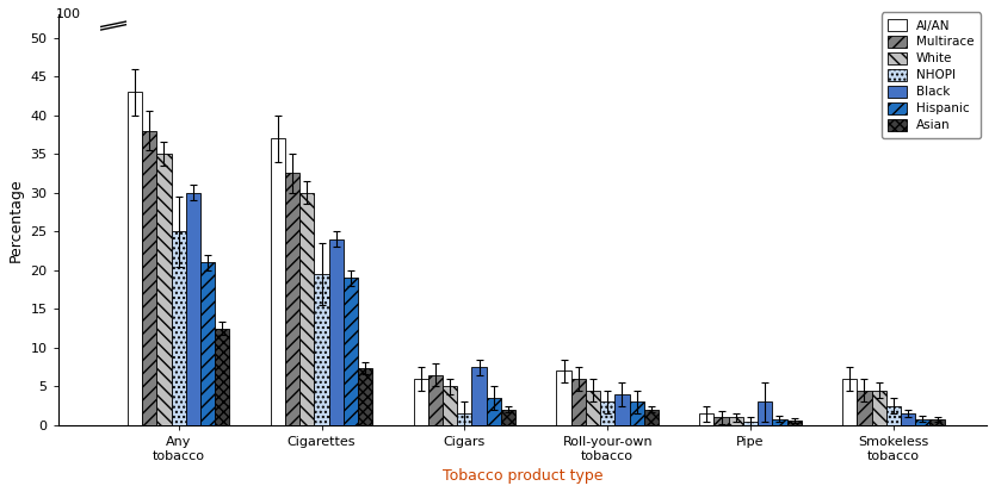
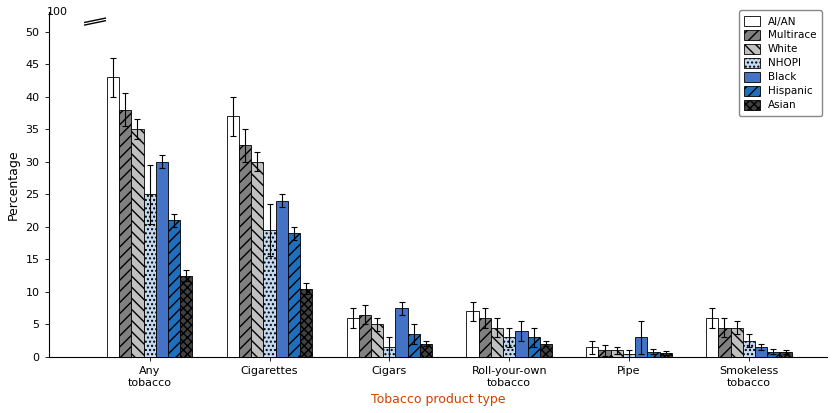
Asian/Cigarettes: 7.4 -> 10.5
